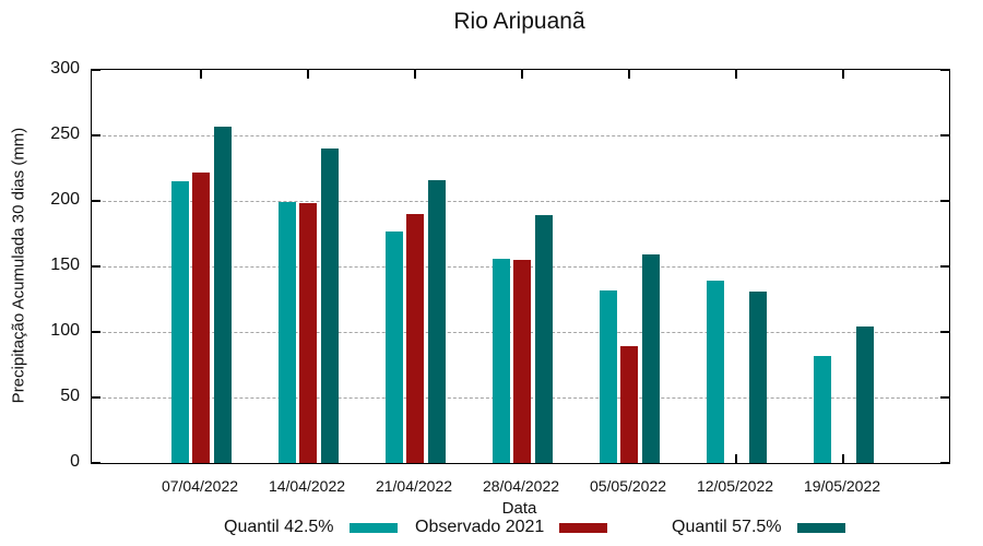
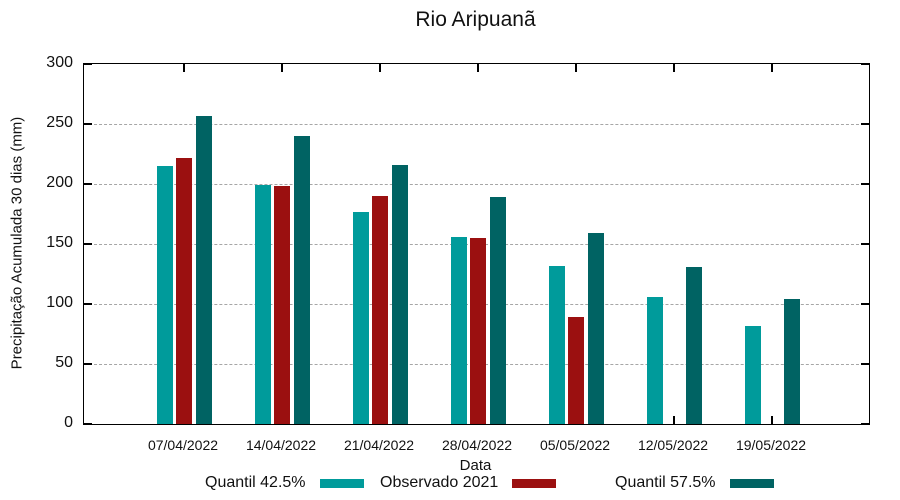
Quantil 42.5%/12/05/2022: 139 -> 106
